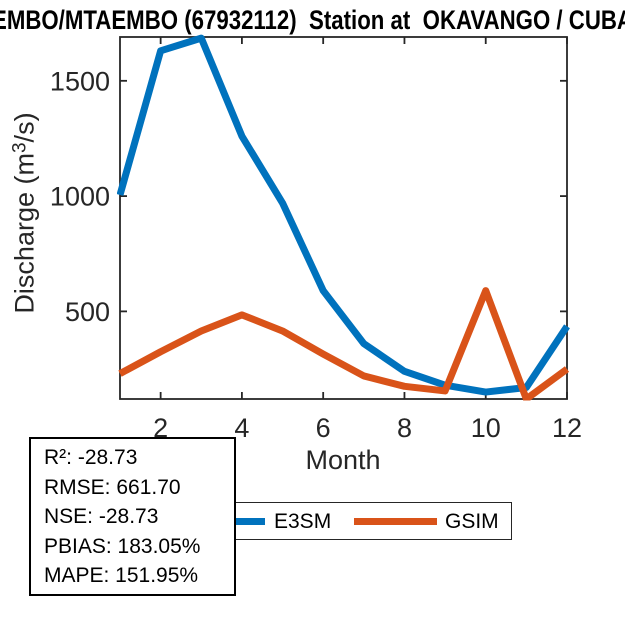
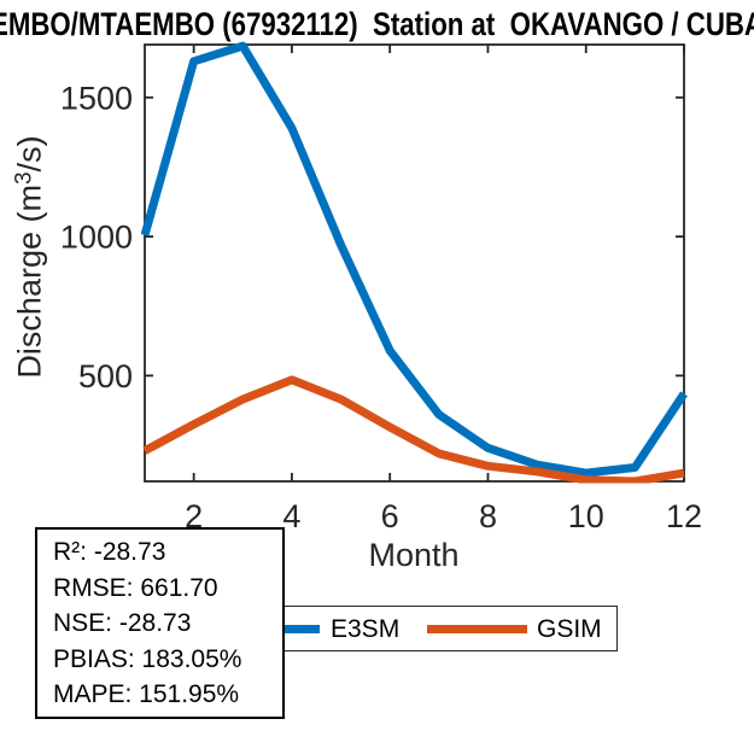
E3SM/4: 1260 -> 1390
GSIM/10: 590 -> 120
GSIM/12: 250 -> 150
